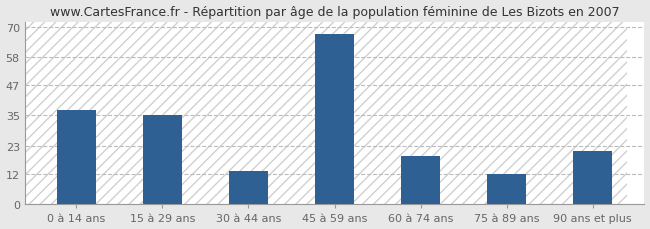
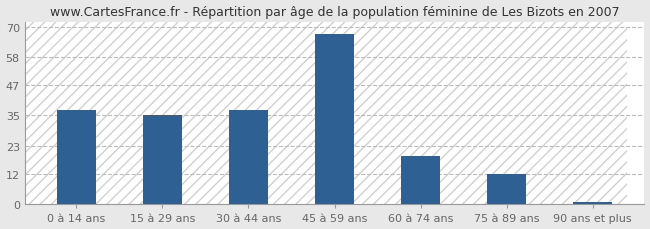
30 à 44 ans: 13 -> 37
90 ans et plus: 21 -> 1
